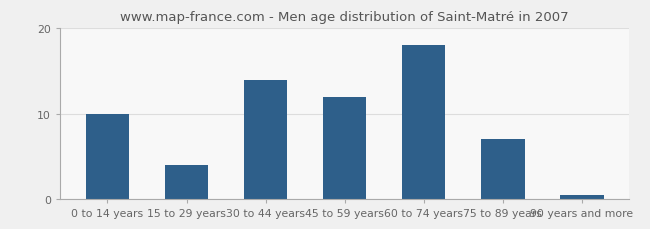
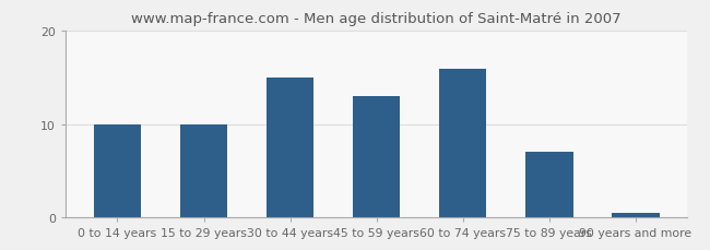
15 to 29 years: 4.0 -> 10.0
30 to 44 years: 14.0 -> 15.0
45 to 59 years: 12.0 -> 13.0
60 to 74 years: 18.0 -> 16.0
